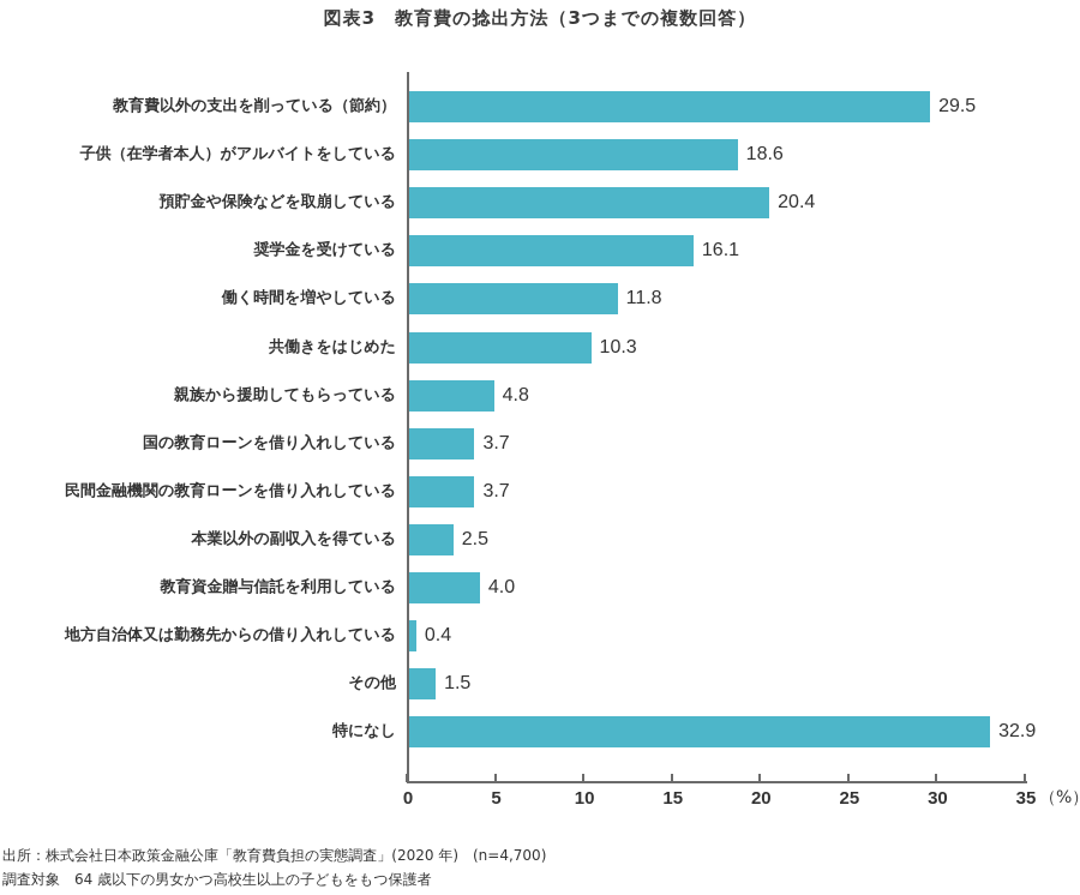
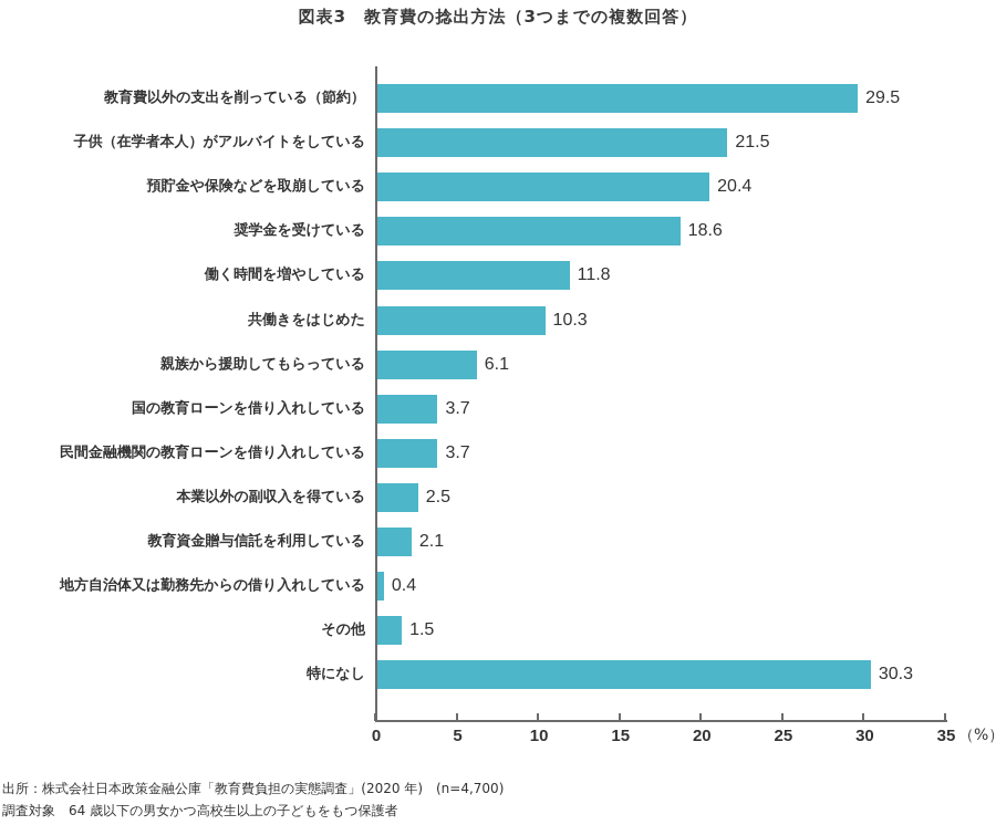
子供（在学者本人）がアルバイトをしている: 18.6 -> 21.5
奨学金を受けている: 16.1 -> 18.6
親族から援助してもらっている: 4.8 -> 6.1
教育資金贈与信託を利用している: 4.0 -> 2.1
特になし: 32.9 -> 30.3
